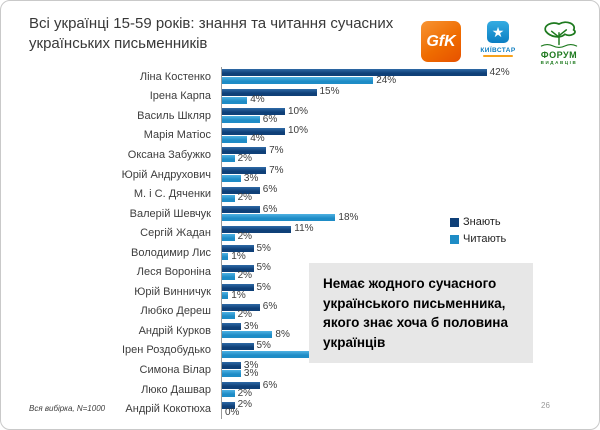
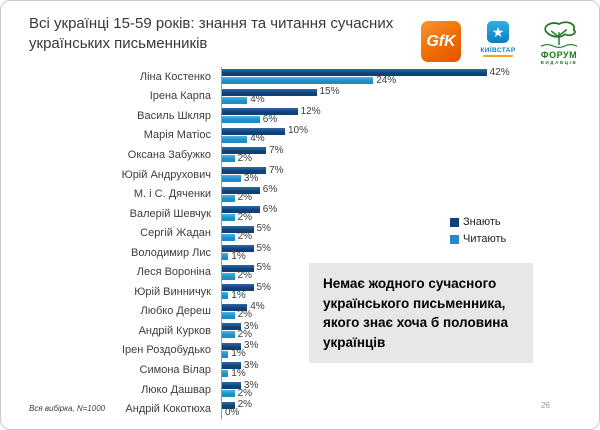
Знають/Василь Шкляр: 10% -> 12%
Читають/Валерій Шевчук: 18% -> 2%
Знають/Сергій Жадан: 11% -> 5%
Знають/Любко Дереш: 6% -> 4%
Читають/Андрій Курков: 8% -> 2%
Знають/Ірен Роздобудько: 5% -> 3%
Читають/Ірен Роздобудько: 18% -> 1%
Читають/Симона Вілар: 3% -> 1%
Знають/Люко Дашвар: 6% -> 3%
